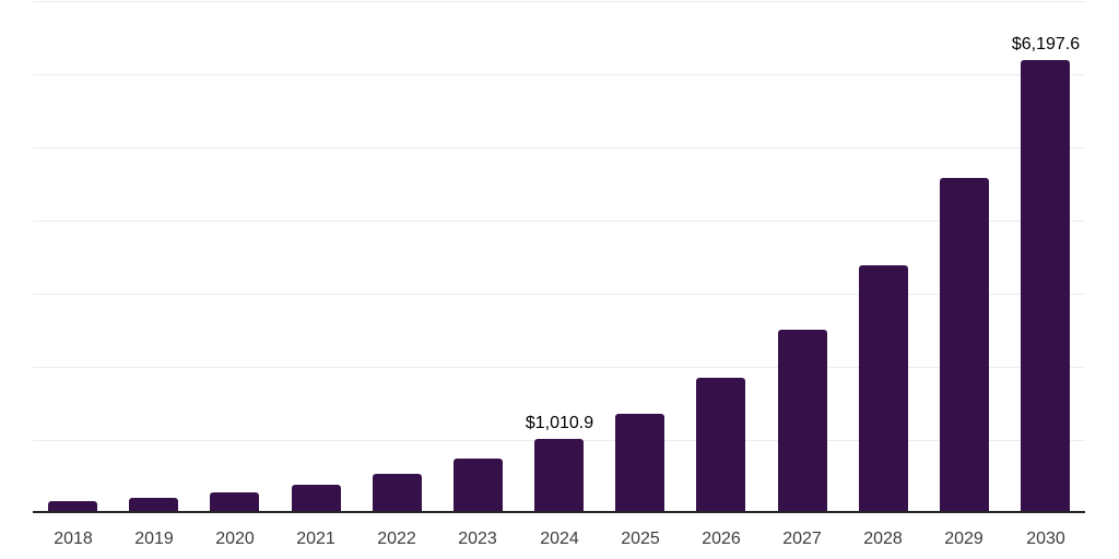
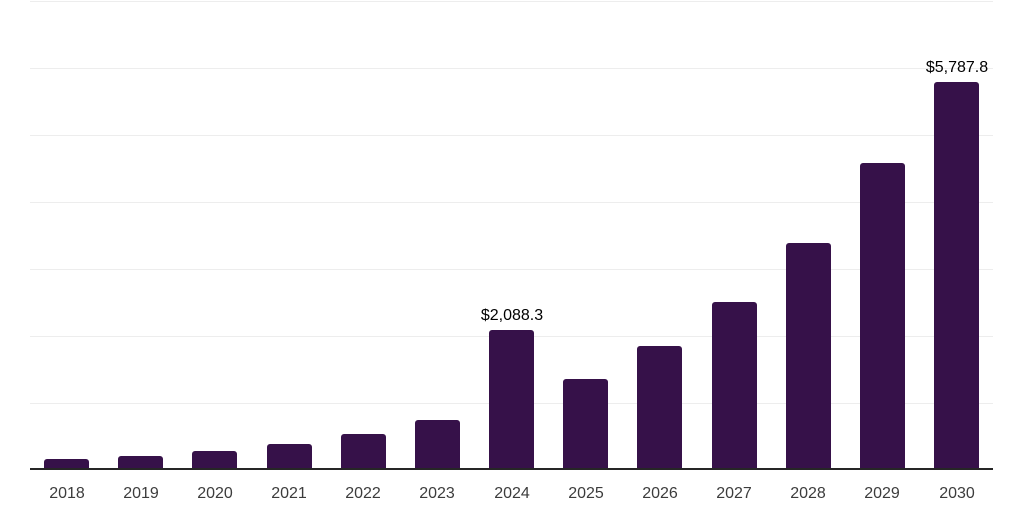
2024: $1,010.9 -> $2,088.3
2030: $6,197.6 -> $5,787.8
